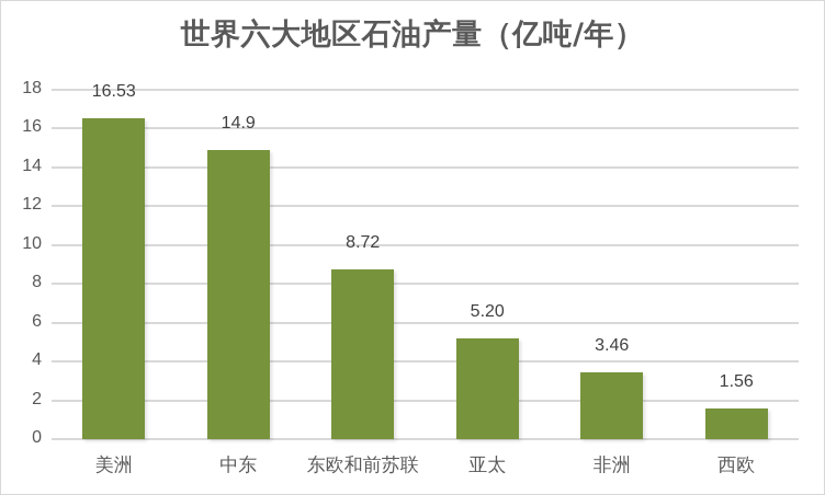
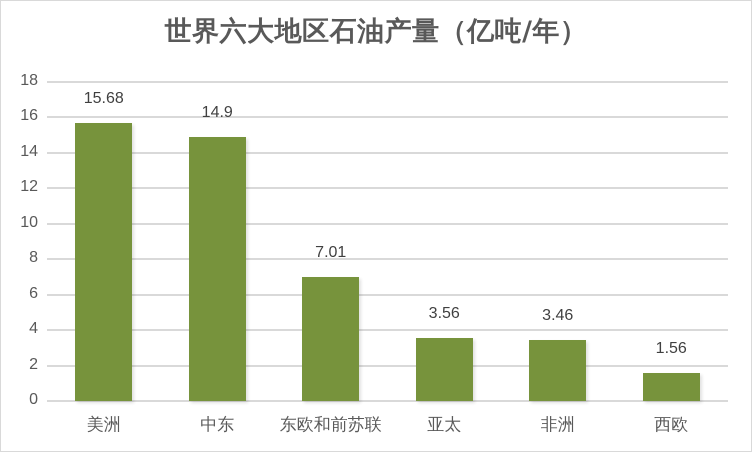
美洲: 16.53 -> 15.68
东欧和前苏联: 8.72 -> 7.01
亚太: 5.20 -> 3.56
